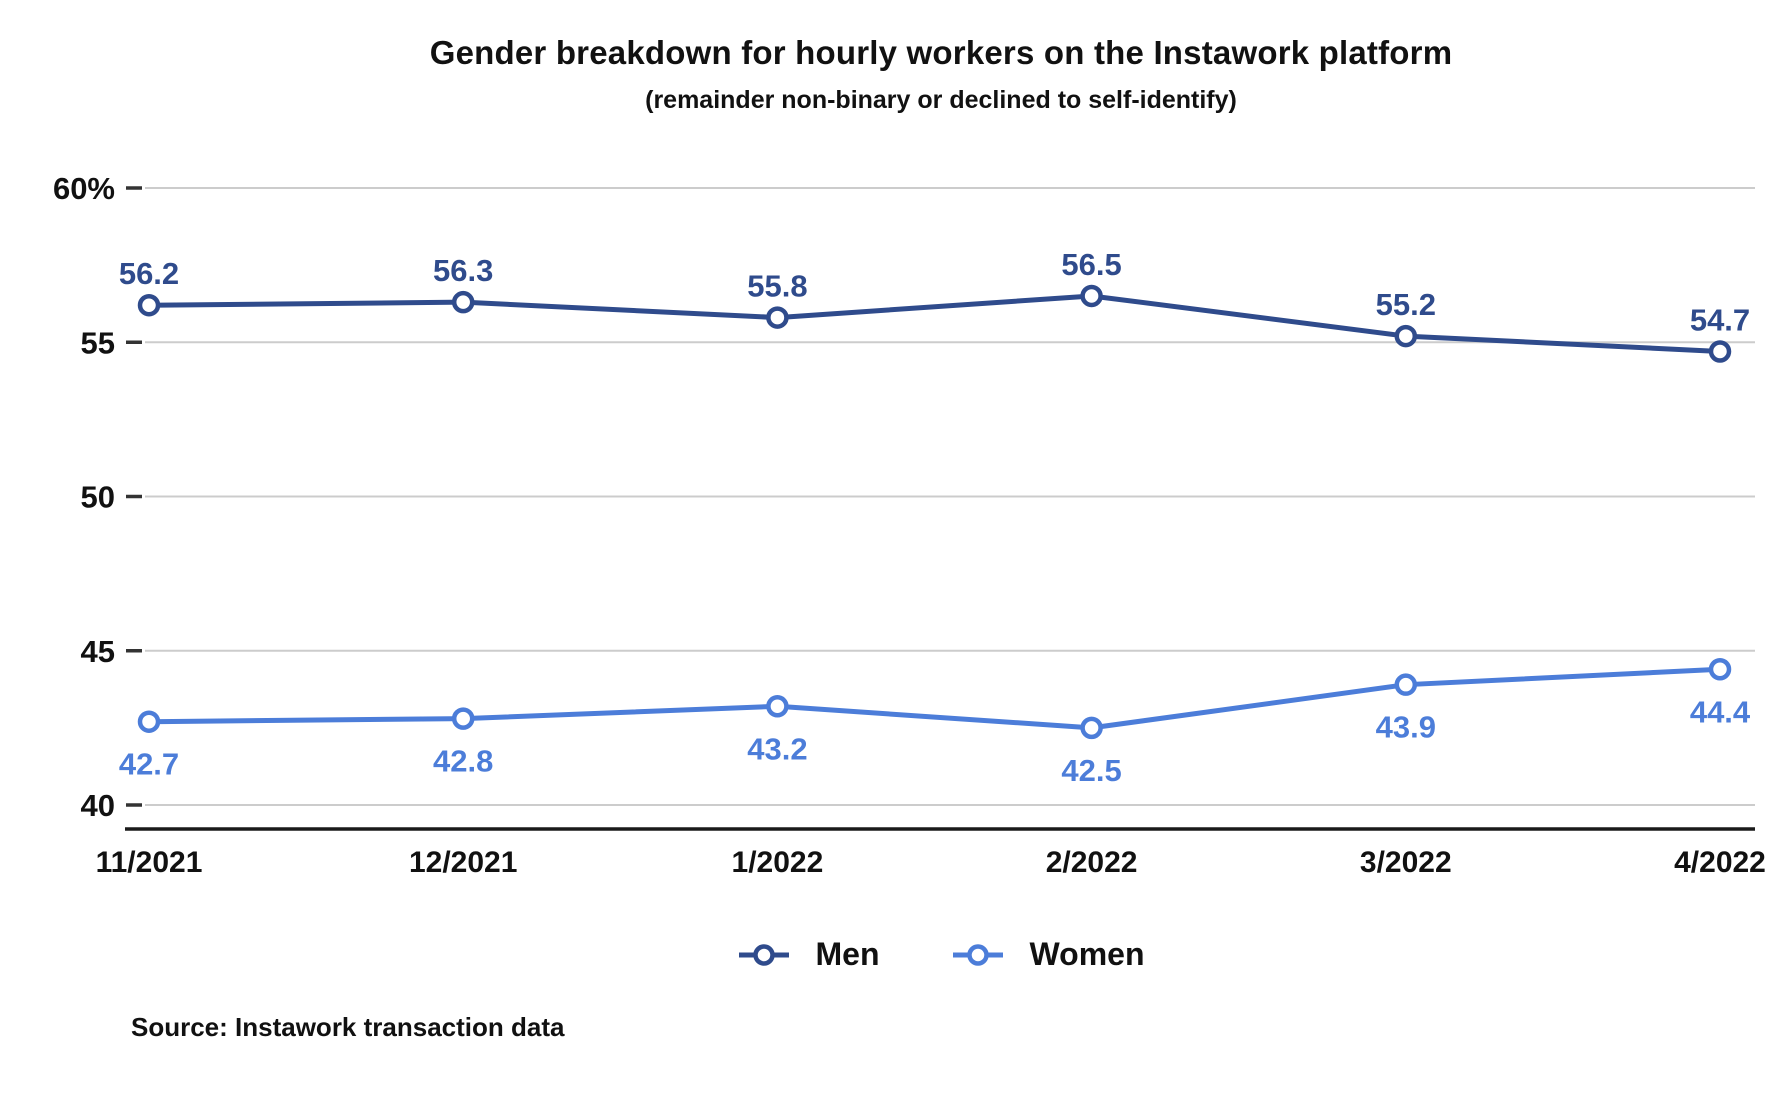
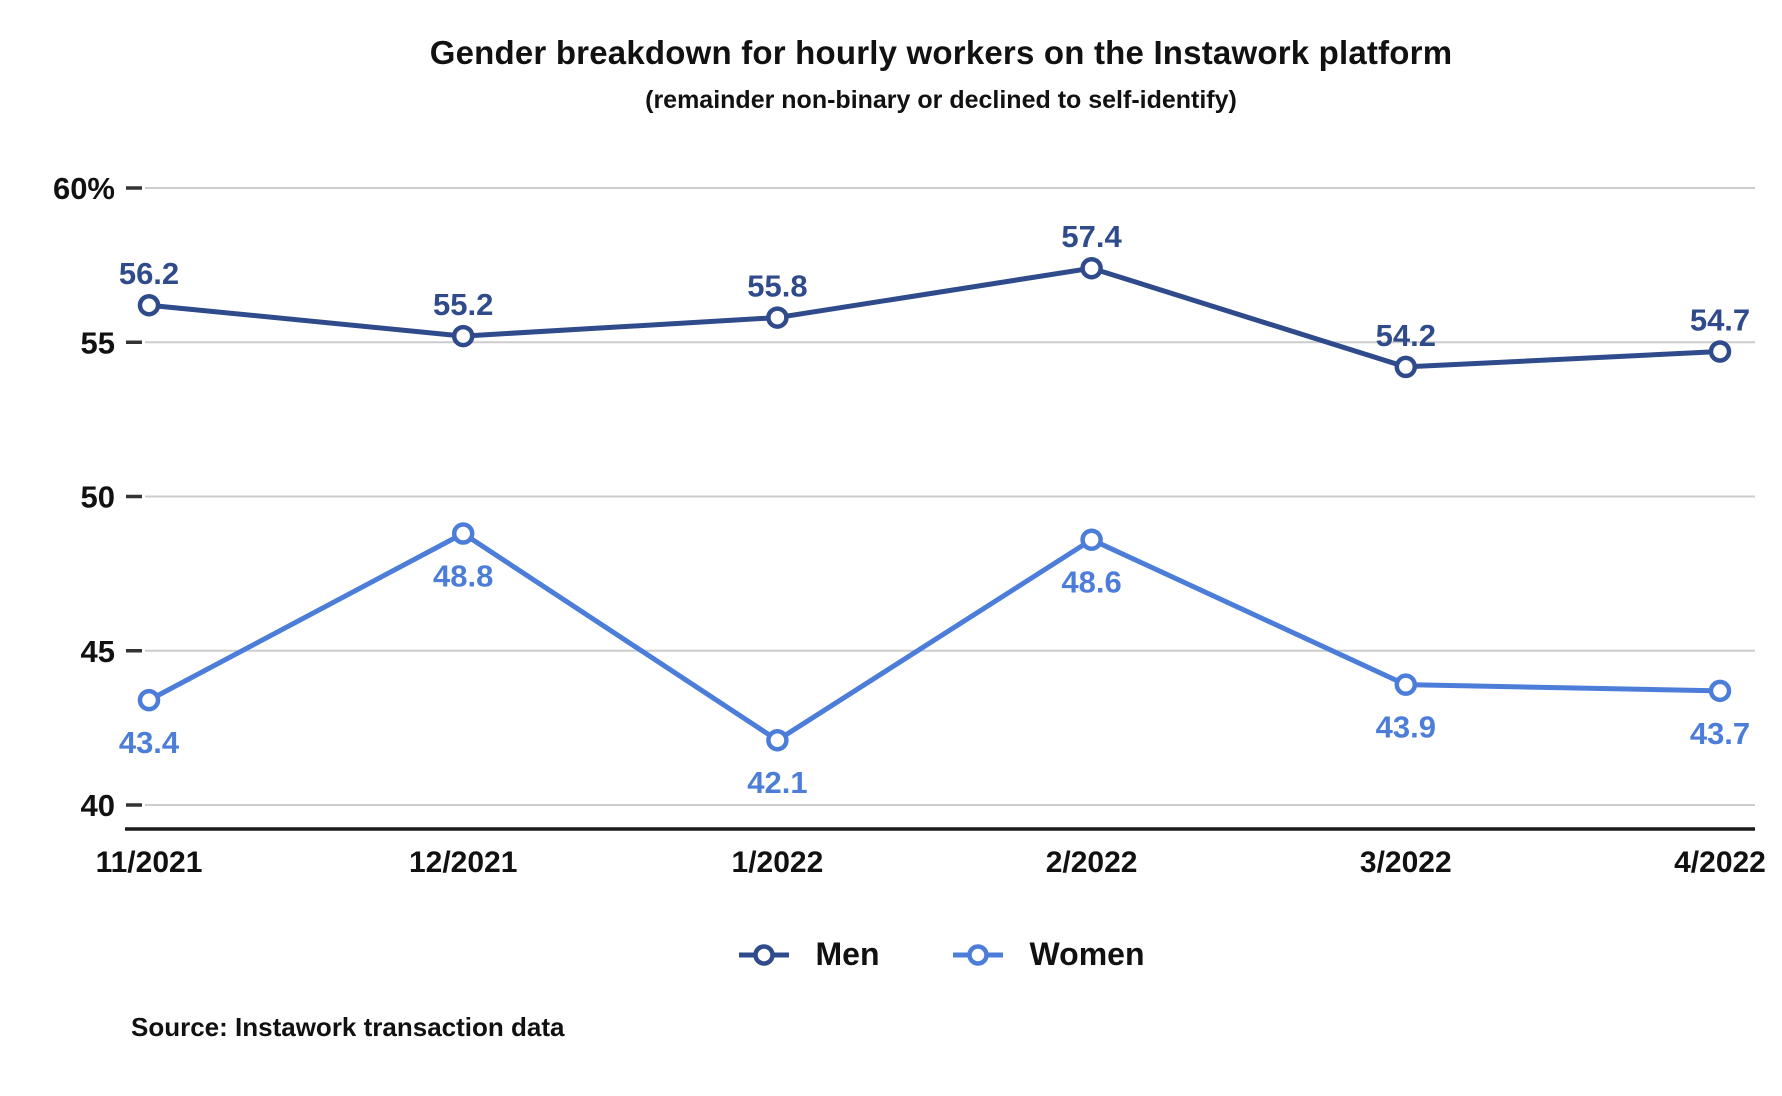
Women/11/2021: 42.7 -> 43.4
Men/12/2021: 56.3 -> 55.2
Women/12/2021: 42.8 -> 48.8
Women/1/2022: 43.2 -> 42.1
Men/2/2022: 56.5 -> 57.4
Women/2/2022: 42.5 -> 48.6
Men/3/2022: 55.2 -> 54.2
Women/4/2022: 44.4 -> 43.7
